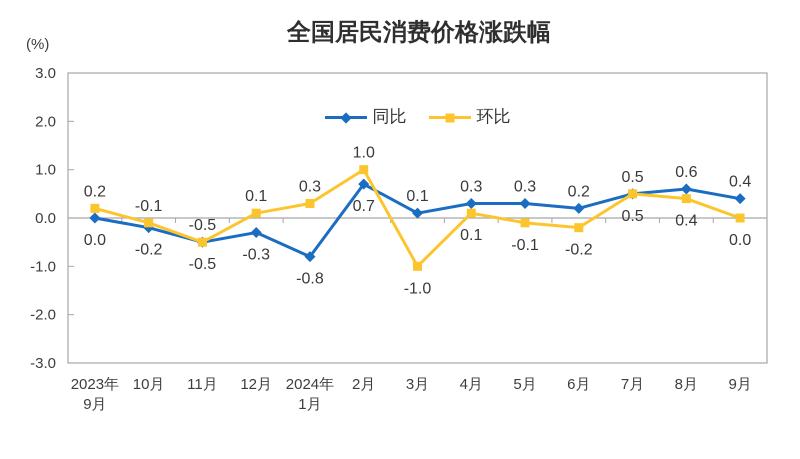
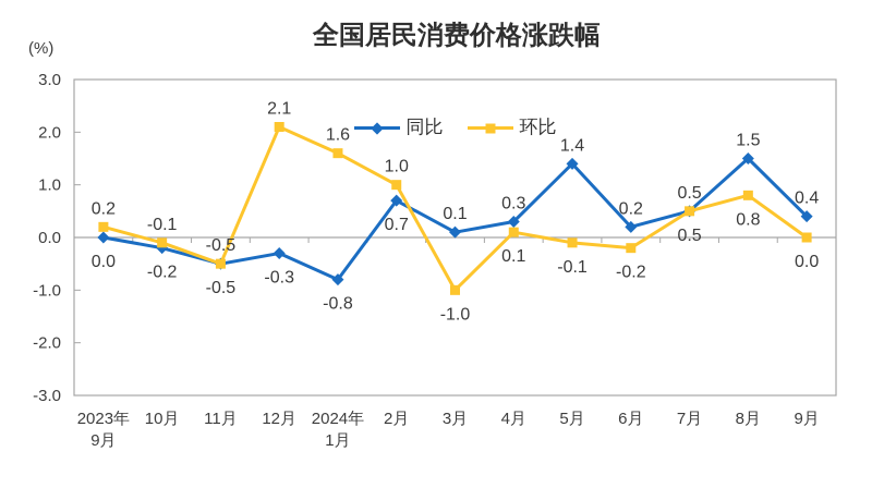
环比/12月: 0.1 -> 2.1
环比/2024年 1月: 0.3 -> 1.6
同比/5月: 0.3 -> 1.4
同比/8月: 0.6 -> 1.5
环比/8月: 0.4 -> 0.8
